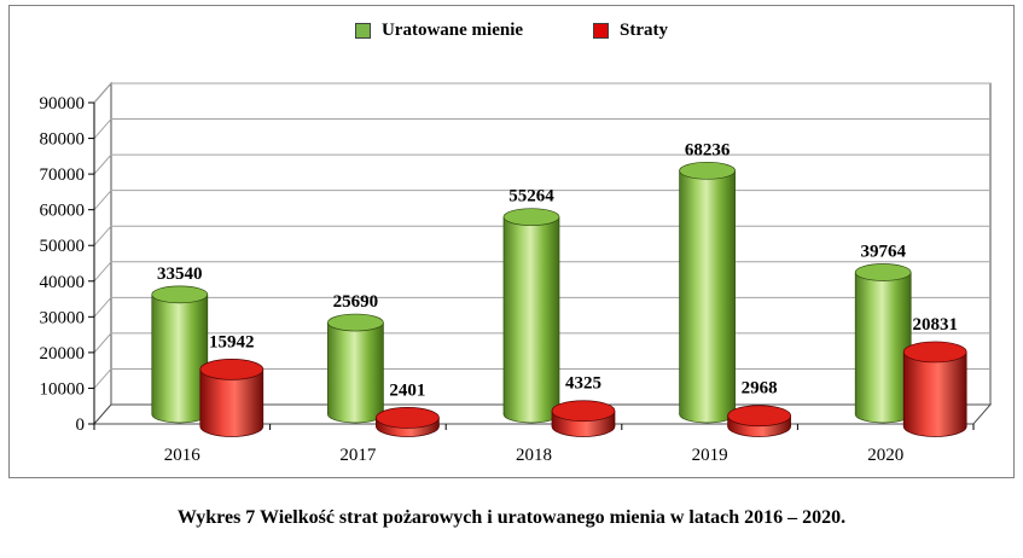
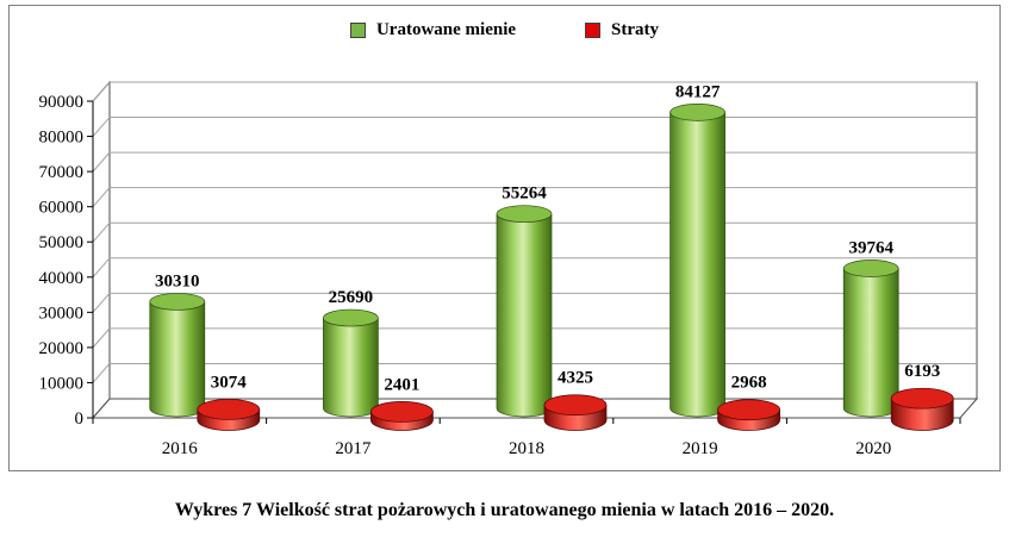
Uratowane mienie/2016: 33540 -> 30310
Straty/2016: 15942 -> 3074
Uratowane mienie/2019: 68236 -> 84127
Straty/2020: 20831 -> 6193
